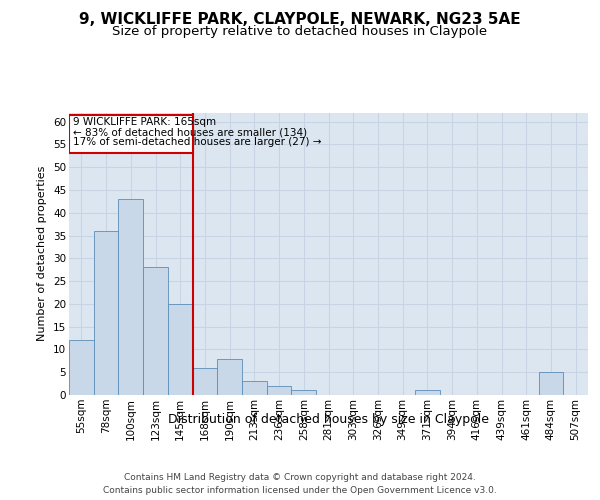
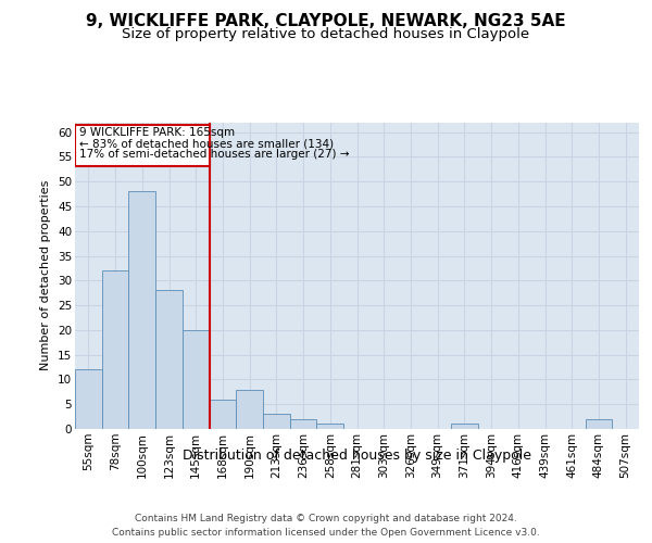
78sqm: 36 -> 32
100sqm: 43 -> 48
484sqm: 5 -> 2
